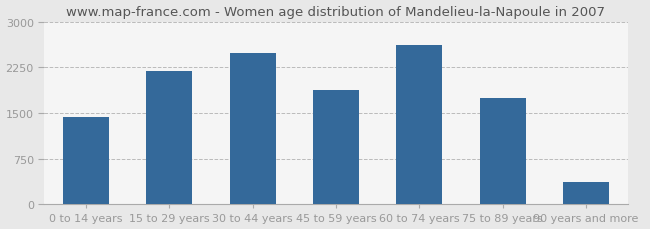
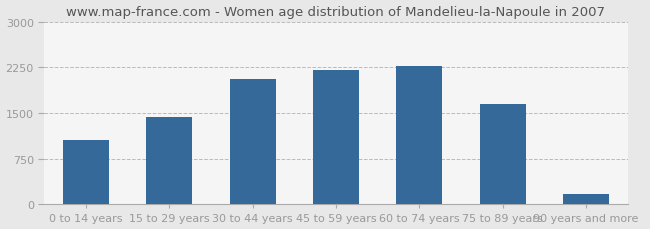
0 to 14 years: 1440 -> 1050
15 to 29 years: 2180 -> 1430
30 to 44 years: 2480 -> 2050
45 to 59 years: 1880 -> 2200
60 to 74 years: 2620 -> 2270
75 to 89 years: 1740 -> 1640
90 years and more: 360 -> 180
